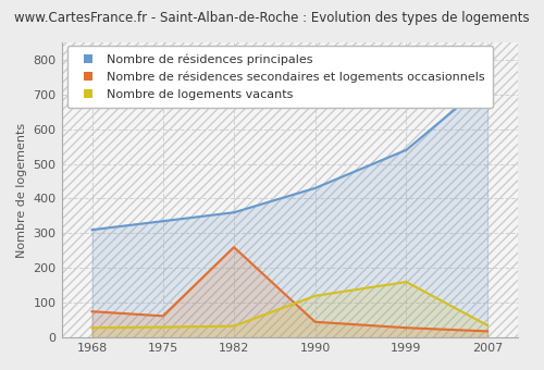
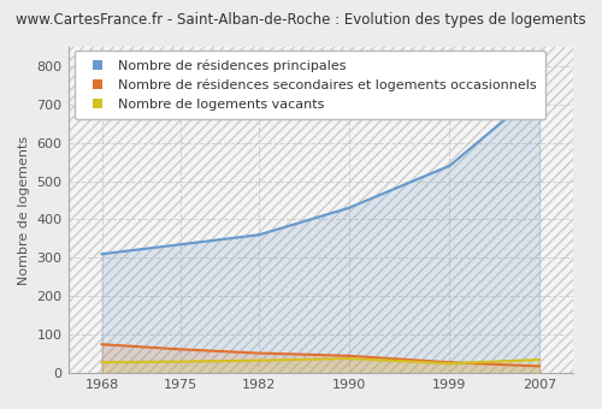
Nombre de résidences secondaires et logements occasionnels/1982: 260 -> 52
Nombre de logements vacants/1990: 120 -> 38
Nombre de logements vacants/1999: 160 -> 25
